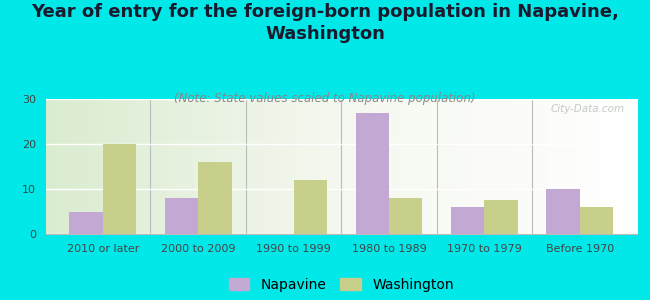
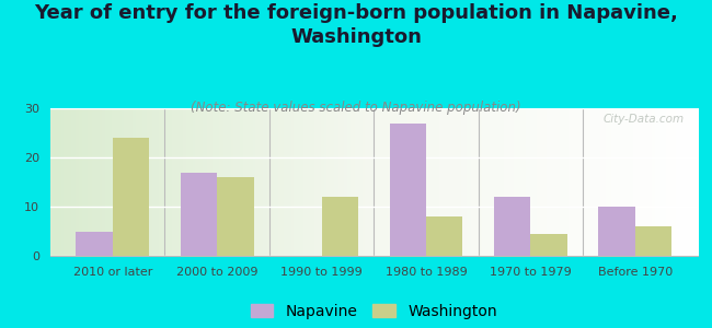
Washington/2010 or later: 20.0 -> 24.0
Napavine/2000 to 2009: 8 -> 17
Napavine/1970 to 1979: 6 -> 12
Washington/1970 to 1979: 7.5 -> 4.5
